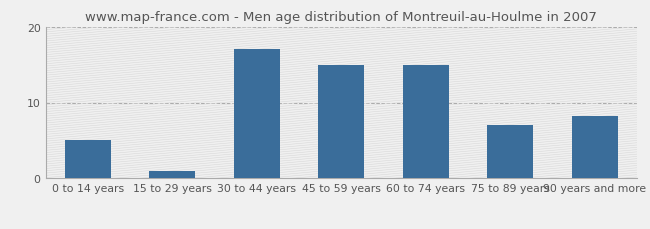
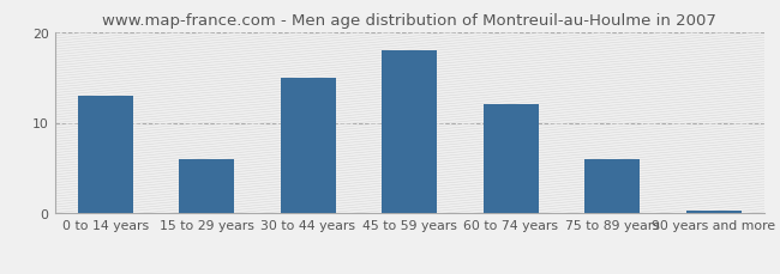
0 to 14 years: 5.0 -> 13.0
15 to 29 years: 1.0 -> 6.0
30 to 44 years: 17.0 -> 15.0
45 to 59 years: 15.0 -> 18.0
60 to 74 years: 15.0 -> 12.0
75 to 89 years: 7.0 -> 6.0
90 years and more: 8.2 -> 0.3
